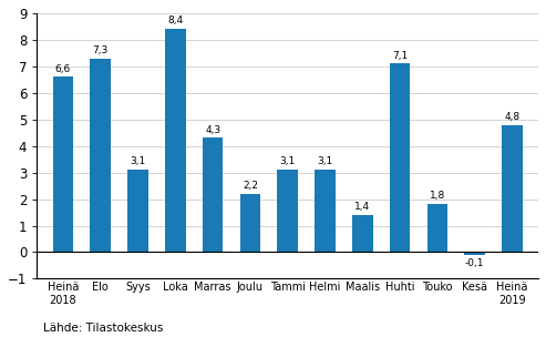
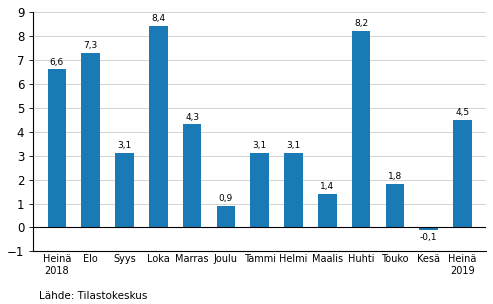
Joulu: 2,2 -> 0,9
Huhti: 7,1 -> 8,2
Heinä 2019: 4,8 -> 4,5
